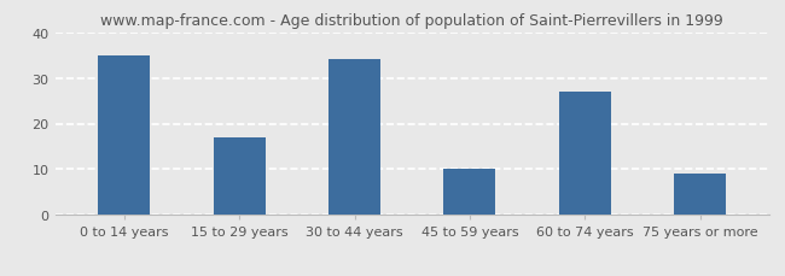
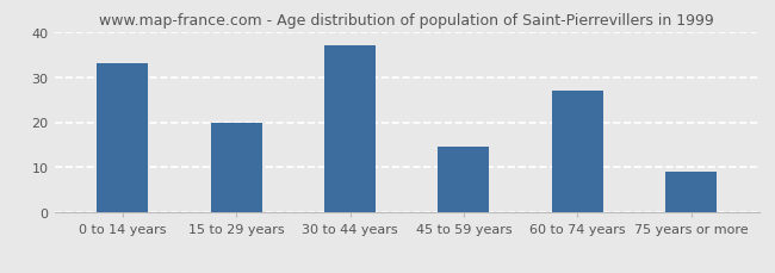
0 to 14 years: 35.0 -> 33.0
15 to 29 years: 17.0 -> 20.0
30 to 44 years: 34.0 -> 37.0
45 to 59 years: 10.0 -> 14.5
